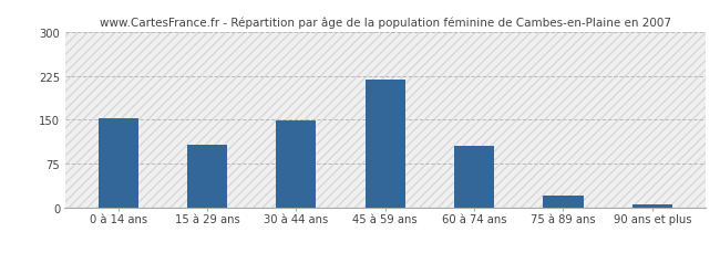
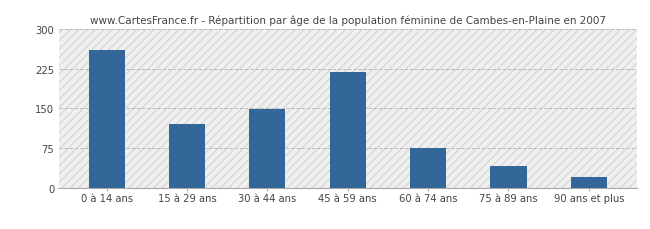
0 à 14 ans: 152 -> 260
15 à 29 ans: 107 -> 120
60 à 74 ans: 105 -> 74
75 à 89 ans: 20 -> 40
90 ans et plus: 5 -> 20
